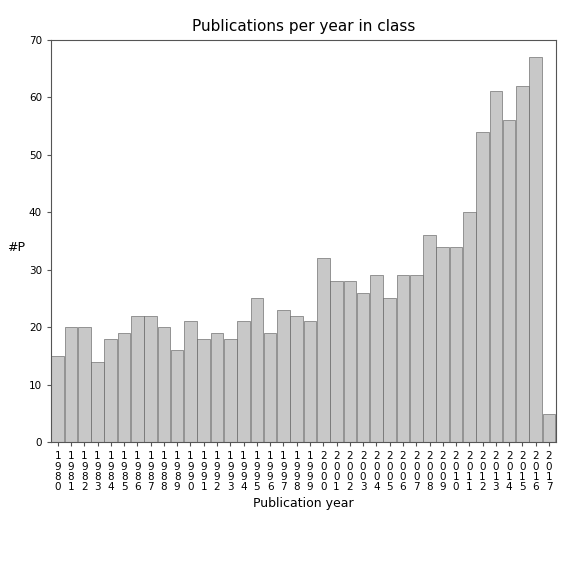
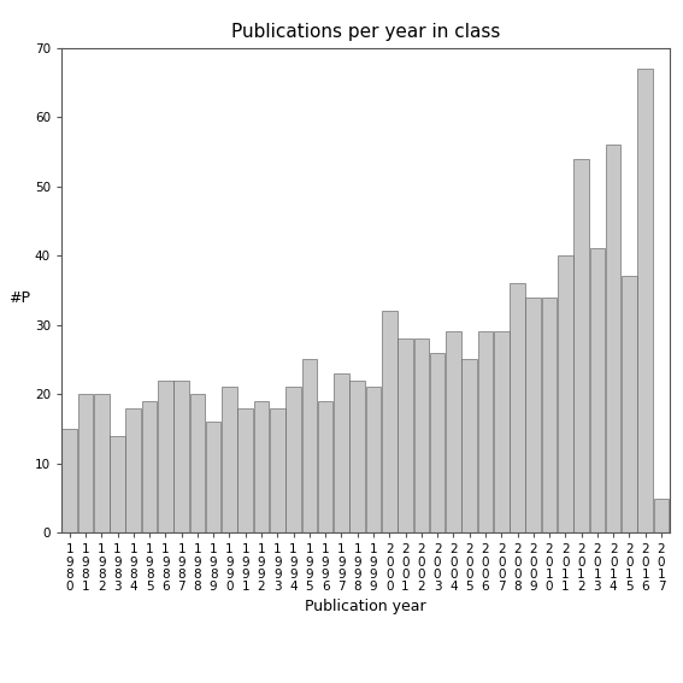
2 0 1 3: 61 -> 41
2 0 1 5: 62 -> 37
